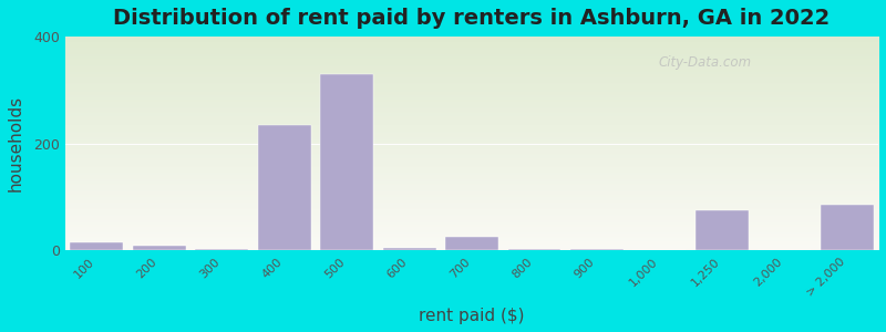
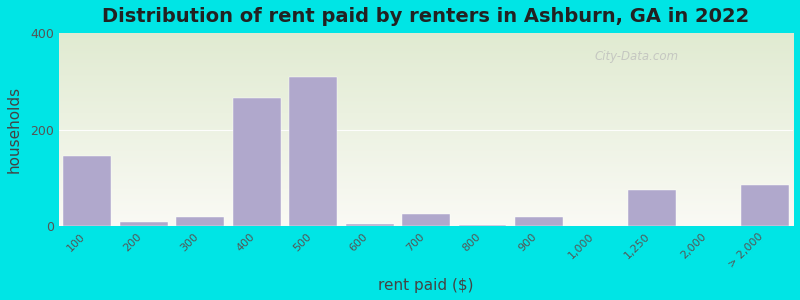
100: 15 -> 145
300: 2 -> 20
400: 235 -> 265
500: 330 -> 310
900: 2 -> 20
